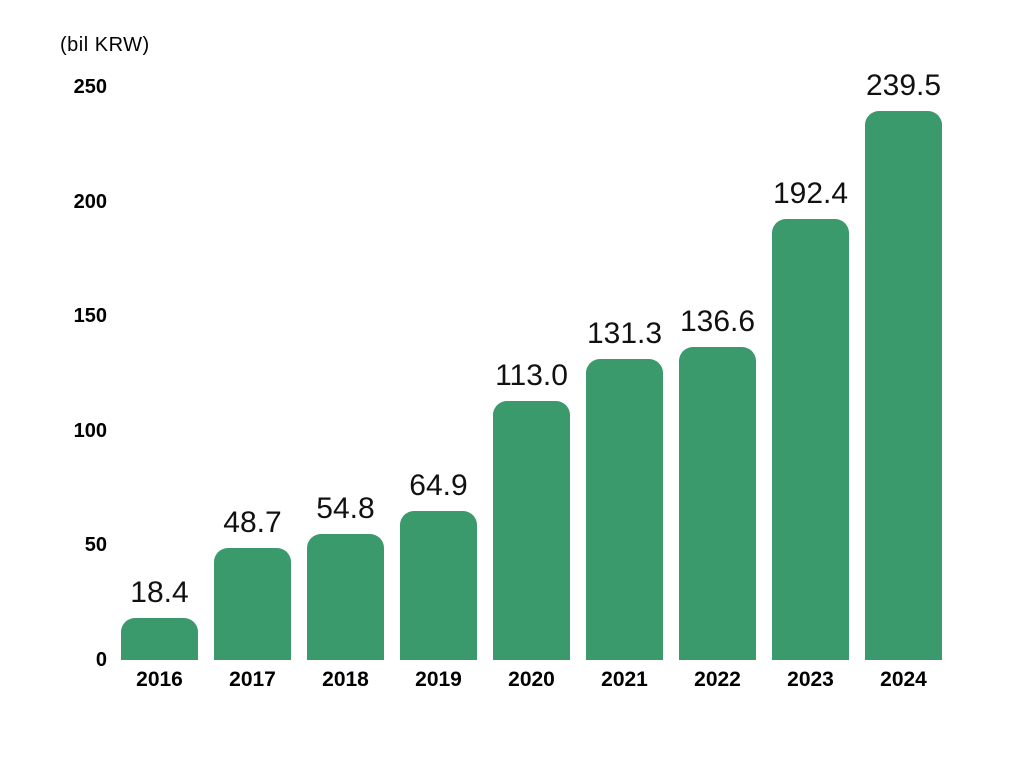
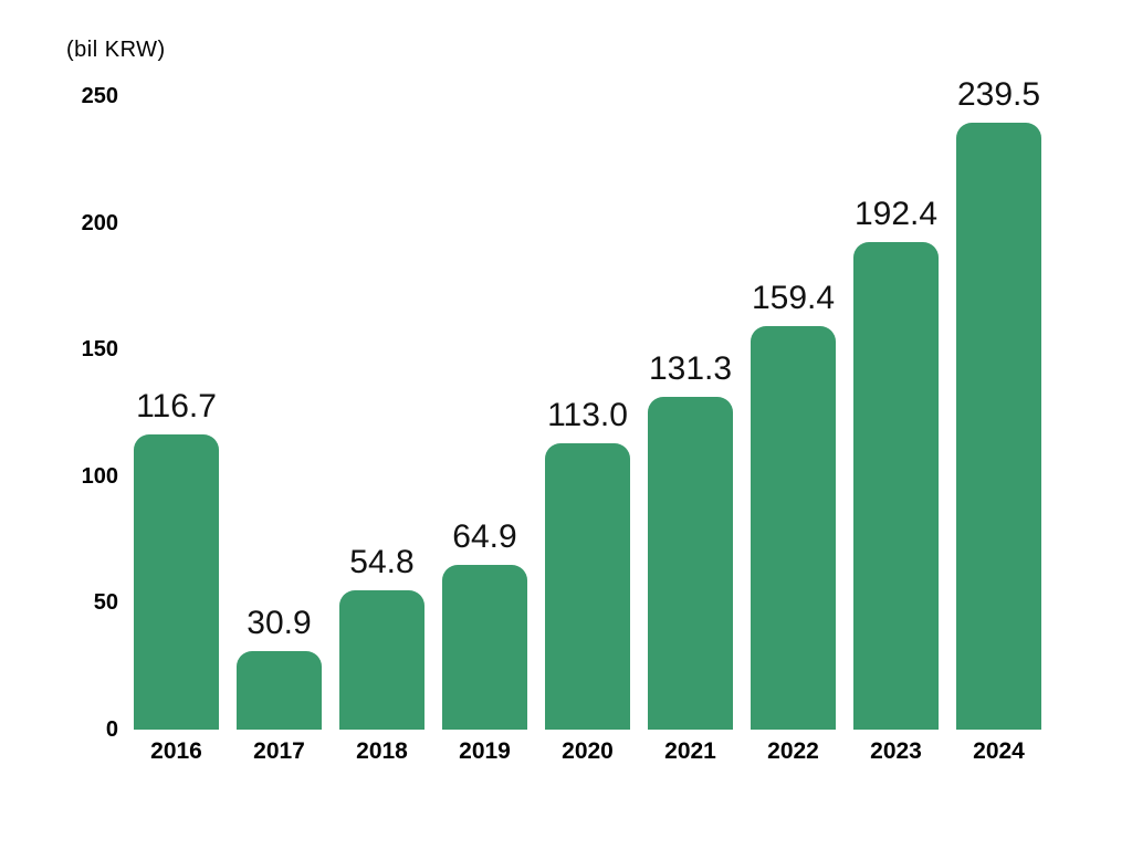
2016: 18.4 -> 116.7
2017: 48.7 -> 30.9
2022: 136.6 -> 159.4
